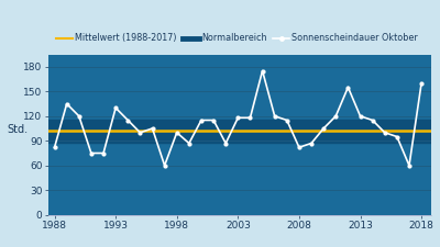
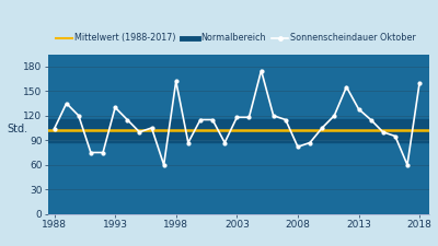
1988: 82 -> 104
1998: 100 -> 162
2013: 120 -> 128
